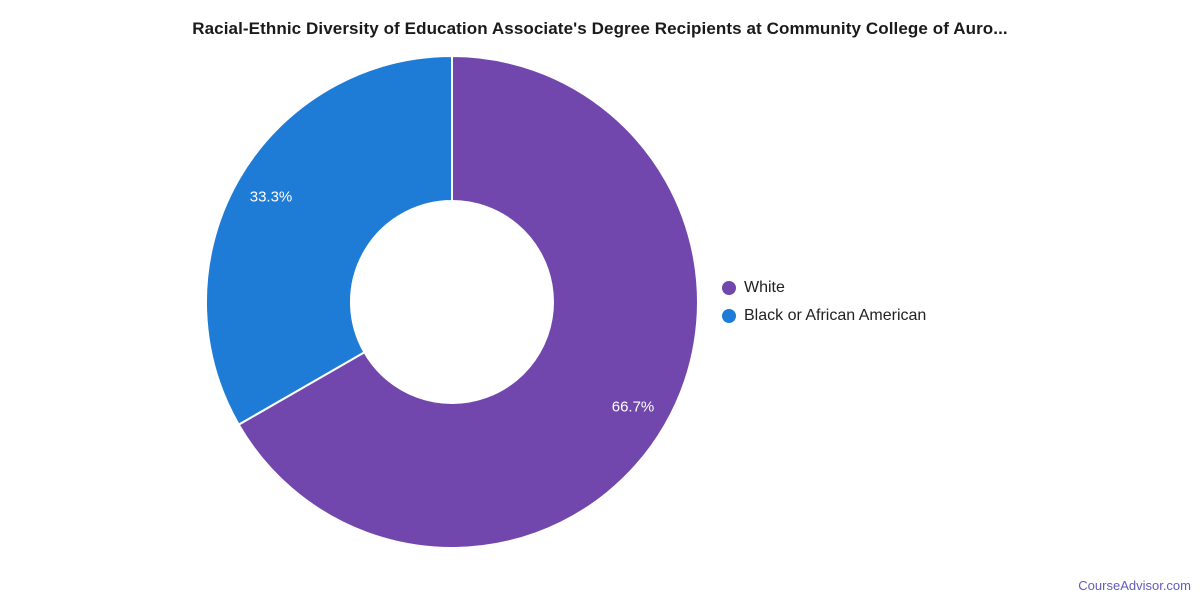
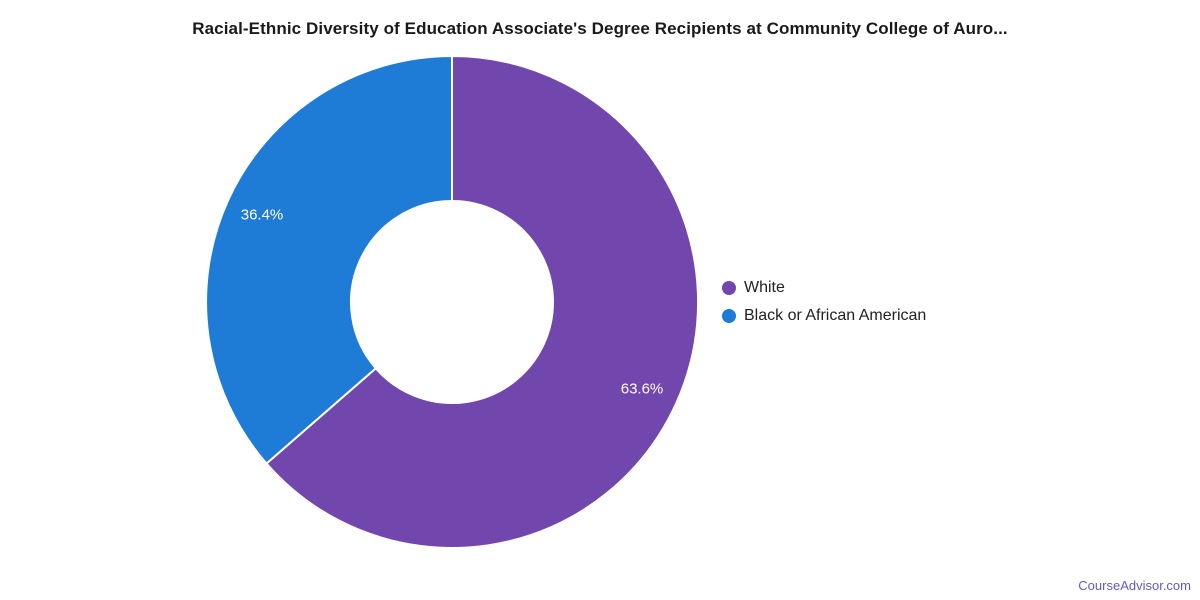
White: 66.7% -> 63.6%
Black or African American: 33.3% -> 36.4%
